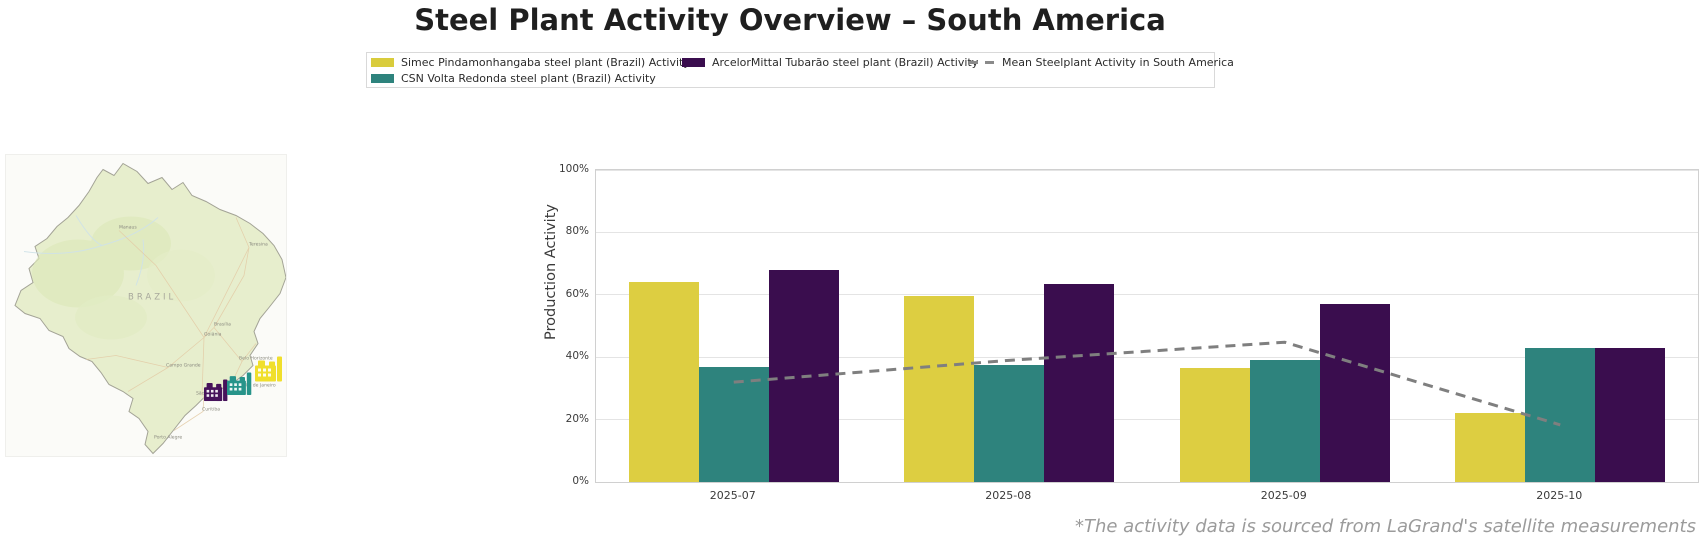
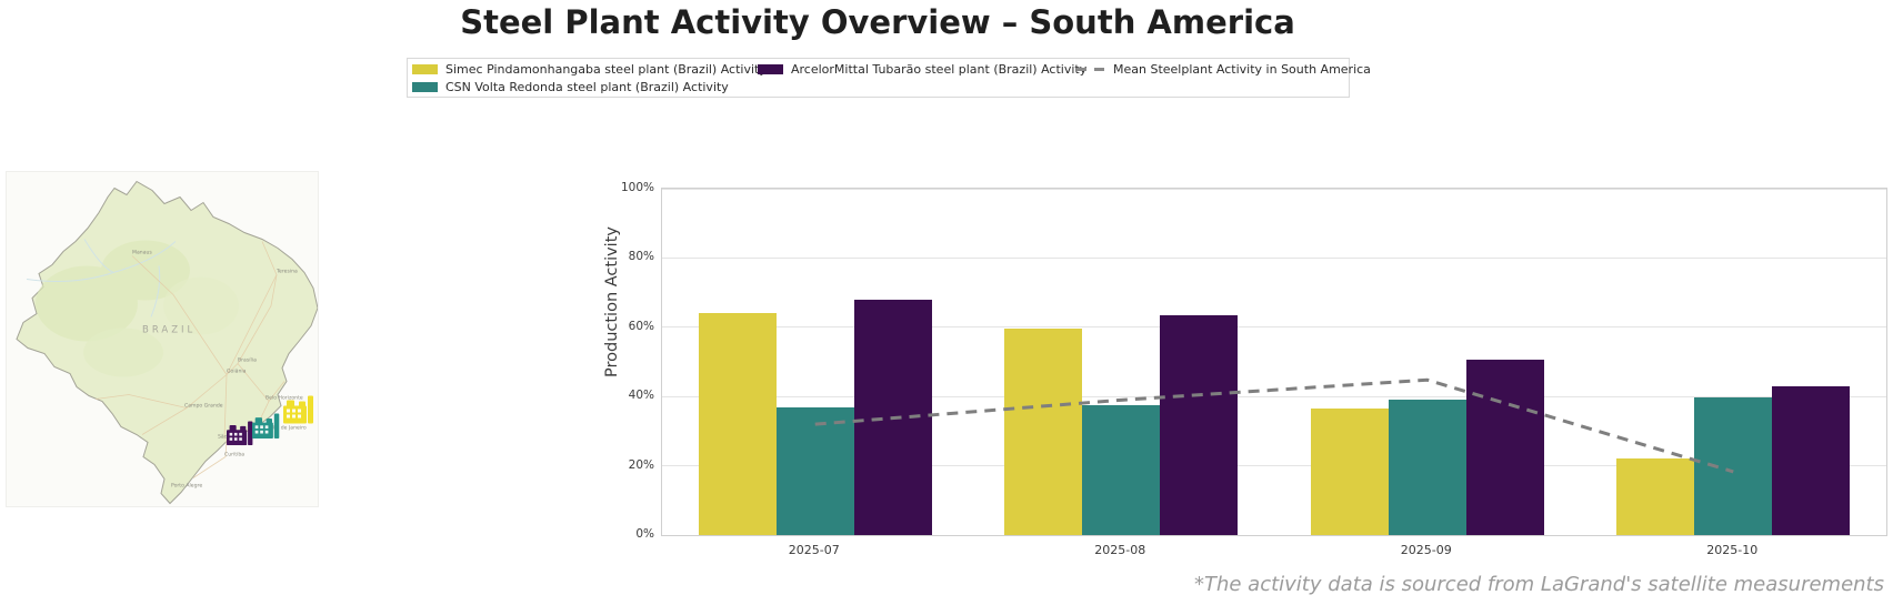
ArcelorMittal Tubarão steel plant (Brazil) Activity/2025-09: 57% -> 51%
CSN Volta Redonda steel plant (Brazil) Activity/2025-10: 43% -> 40%
